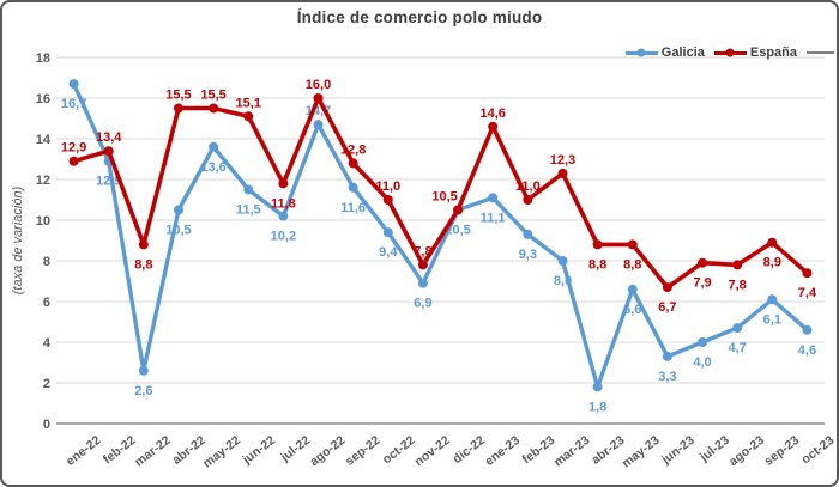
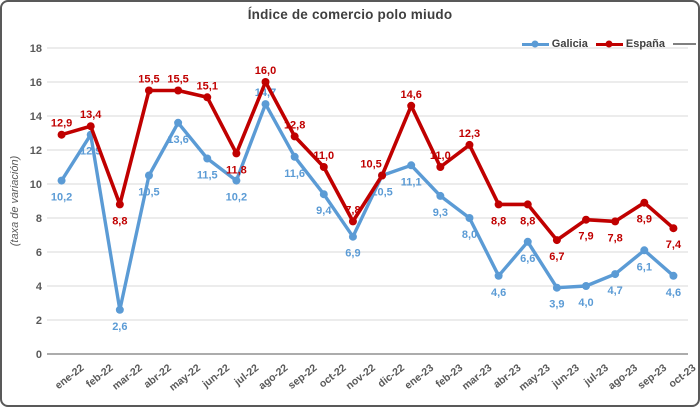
Galicia/ene-22: 16,7 -> 10,2
Galicia/abr-23: 1,8 -> 4,6
Galicia/jun-23: 3,3 -> 3,9
